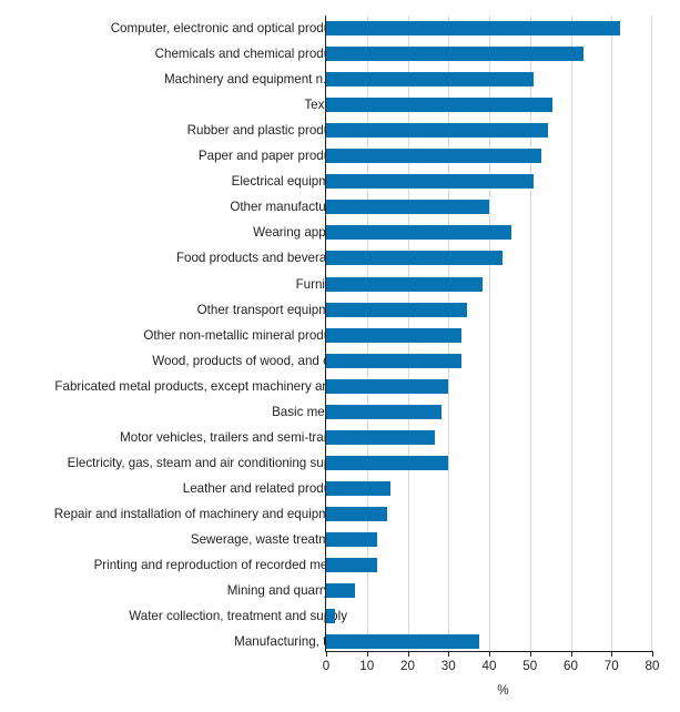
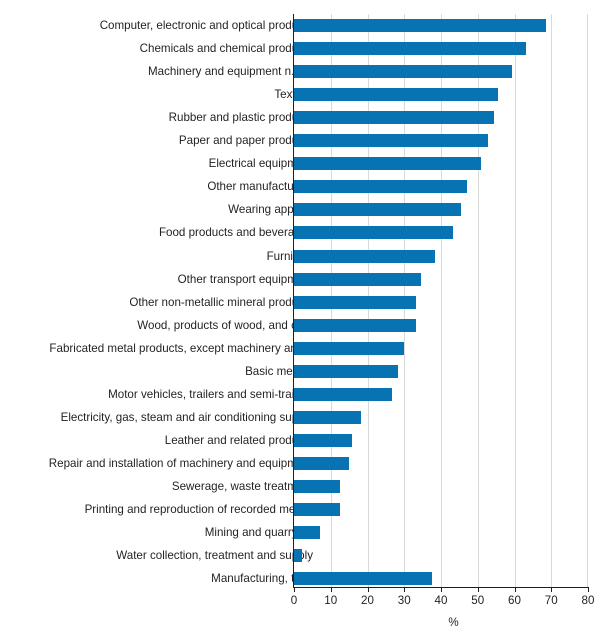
Computer, electronic and optical products: 72 -> 69
Machinery and equipment n.e.c.: 51 -> 59
Other manufacturing: 40 -> 47
Electricity, gas, steam and air conditioning supply: 30 -> 18
